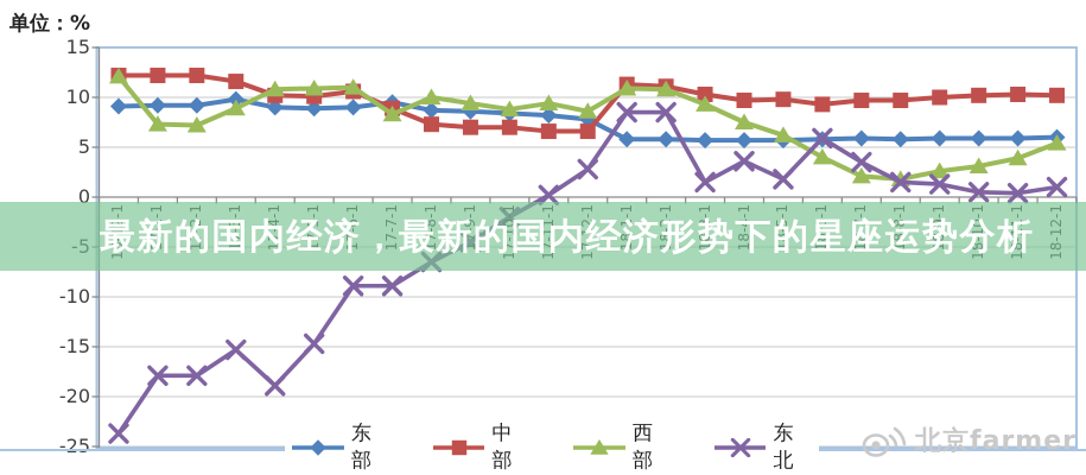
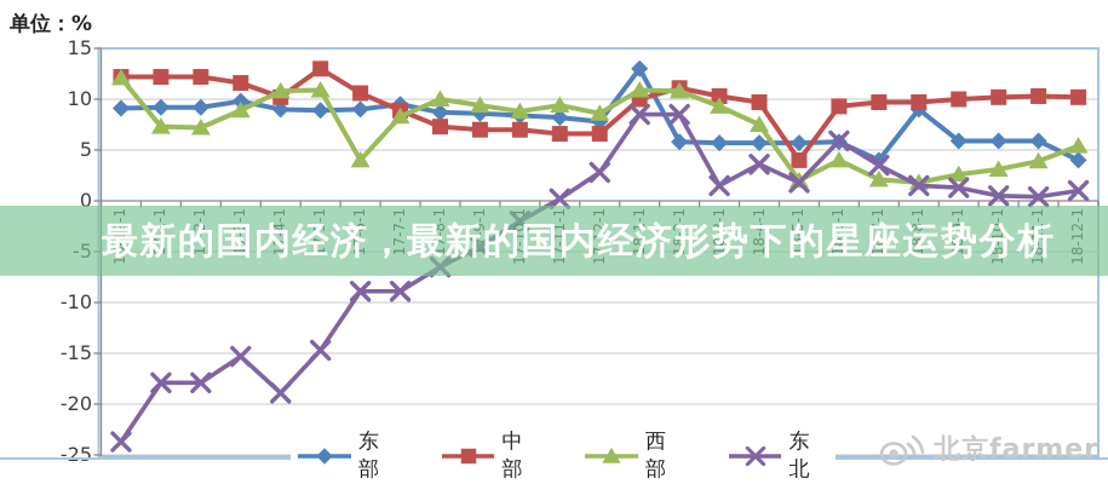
中部/17-5-1: 10 -> 13
西部/17-6-1: 11 -> 4
东部/18-1-1: 6 -> 13
中部/18-1-1: 11 -> 10
中部/18-5-1: 10 -> 4
西部/18-5-1: 6 -> 2
东部/18-7-1: 6 -> 4
东部/18-8-1: 6 -> 9
东部/18-12-1: 6 -> 4
